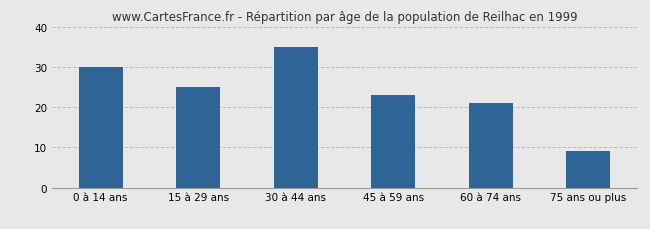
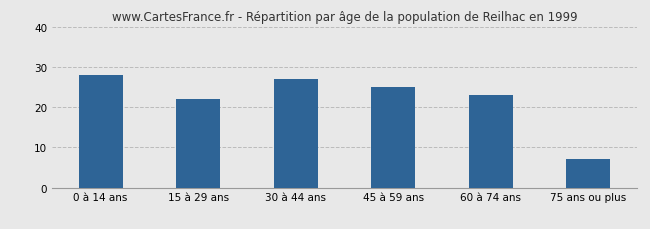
0 à 14 ans: 30 -> 28
15 à 29 ans: 25 -> 22
30 à 44 ans: 35 -> 27
45 à 59 ans: 23 -> 25
60 à 74 ans: 21 -> 23
75 ans ou plus: 9 -> 7
